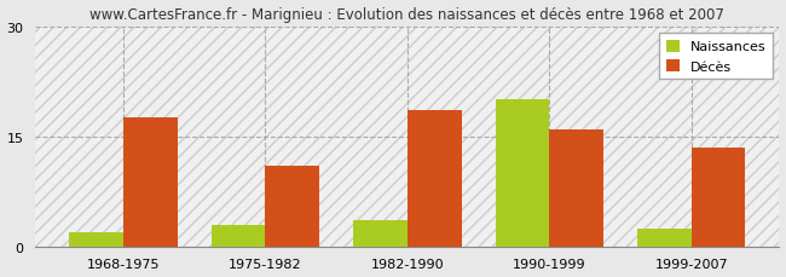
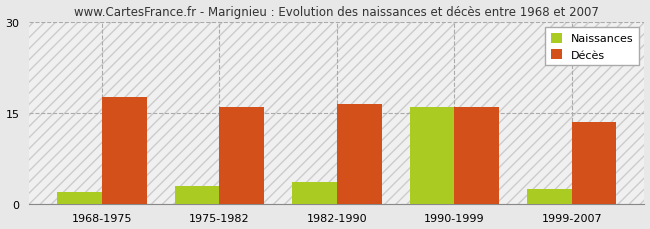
Décès/1975-1982: 11.0 -> 16.0
Décès/1982-1990: 18.6 -> 16.5
Naissances/1990-1999: 20.0 -> 16.0
